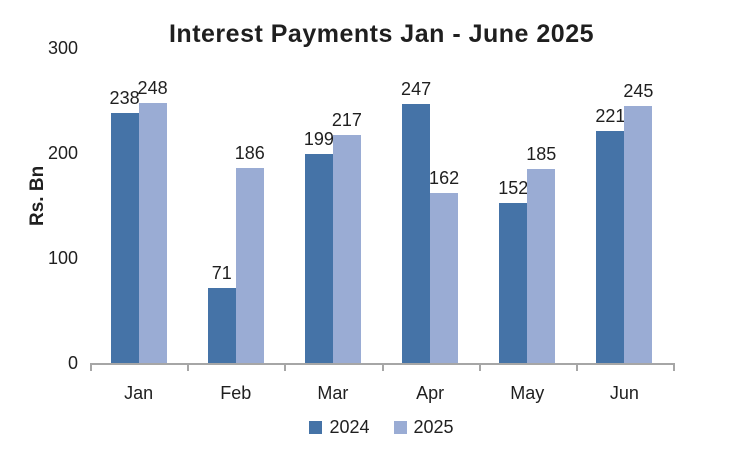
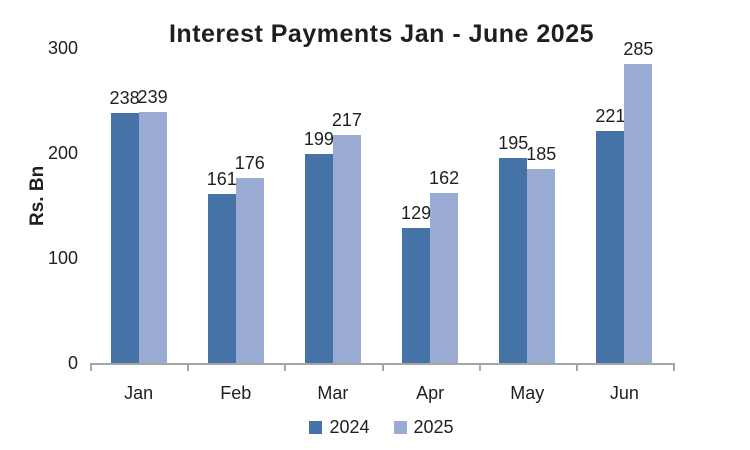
2025/Jan: 248 -> 239
2024/Feb: 71 -> 161
2025/Feb: 186 -> 176
2024/Apr: 247 -> 129
2024/May: 152 -> 195
2025/Jun: 245 -> 285
